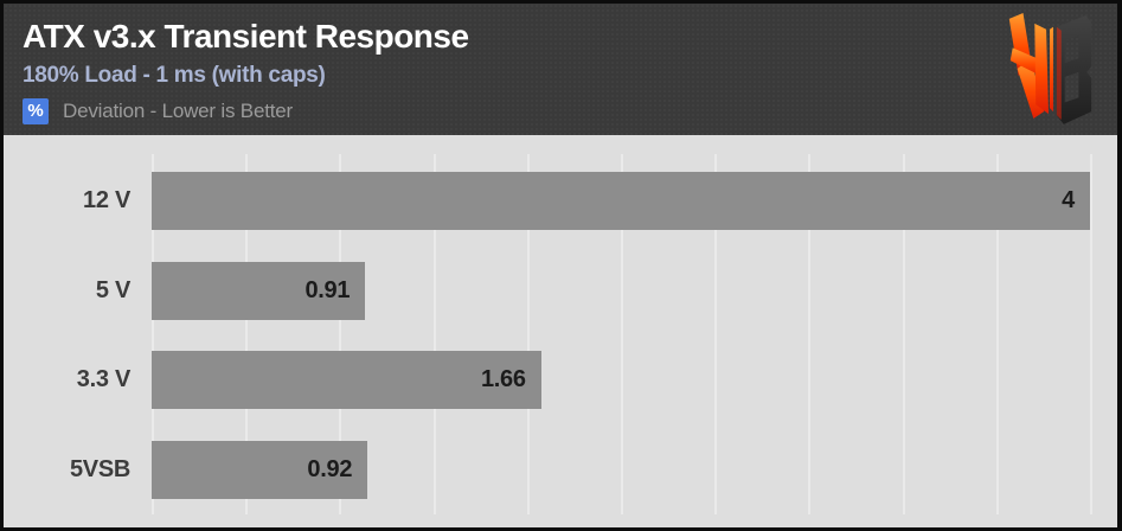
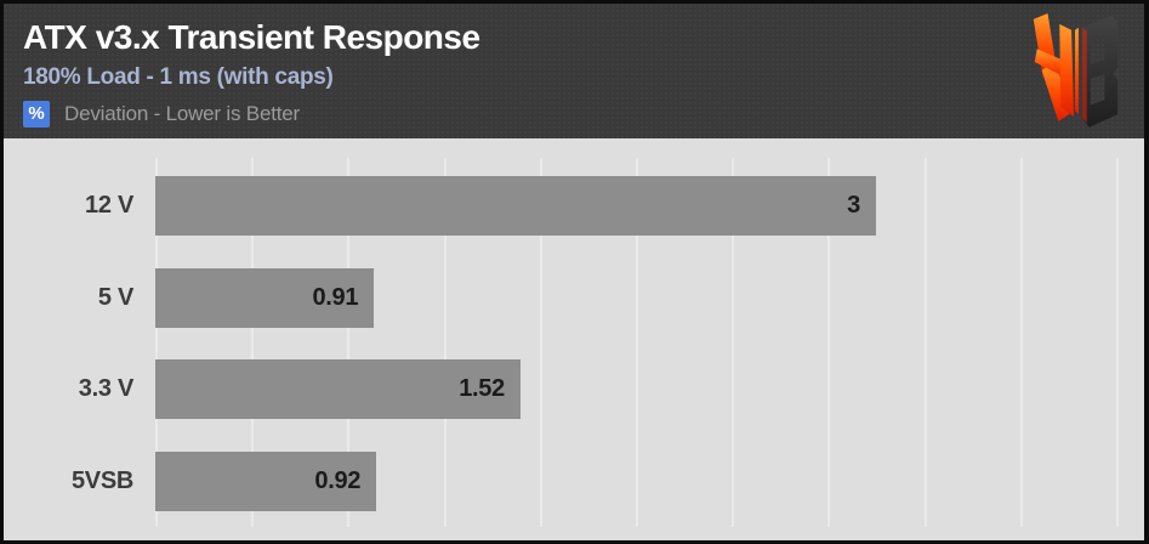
12 V: 4 -> 3
3.3 V: 1.66 -> 1.52
